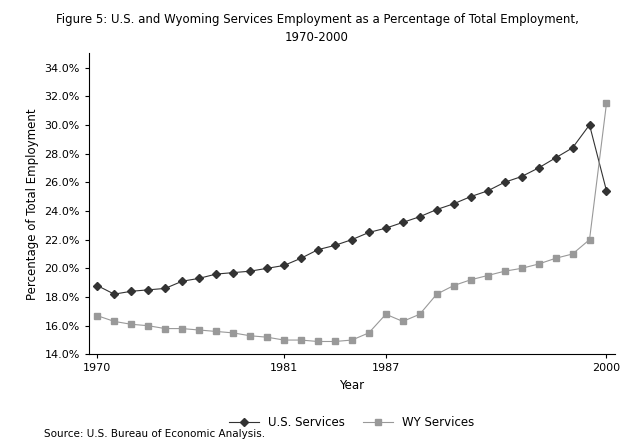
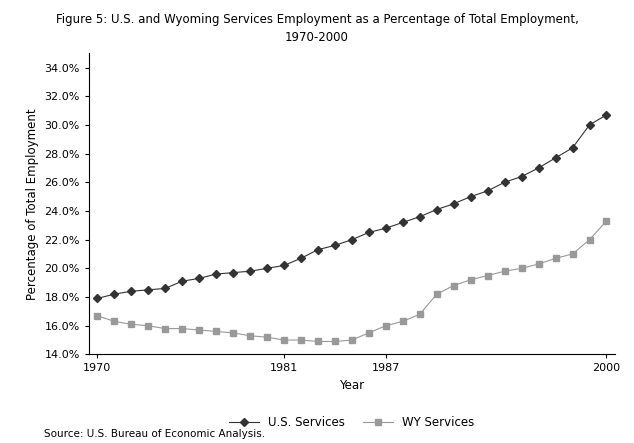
U.S. Services/1970: 18.8% -> 17.9%
WY Services/1987: 16.8% -> 16.0%
U.S. Services/2000: 25.4% -> 30.7%
WY Services/2000: 31.5% -> 23.3%
